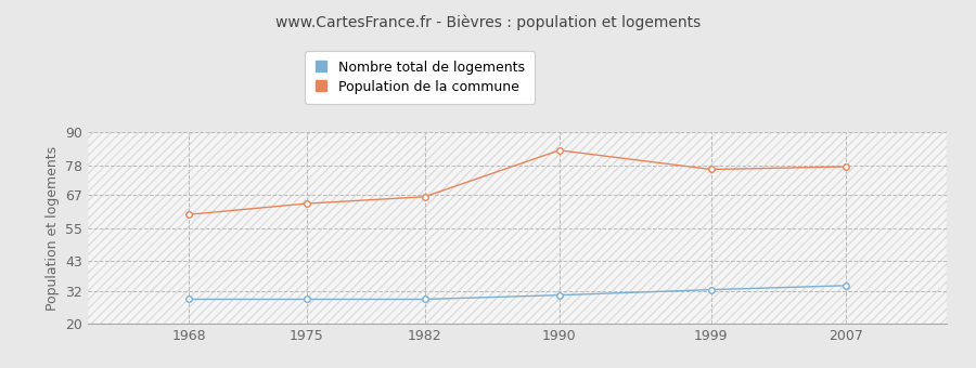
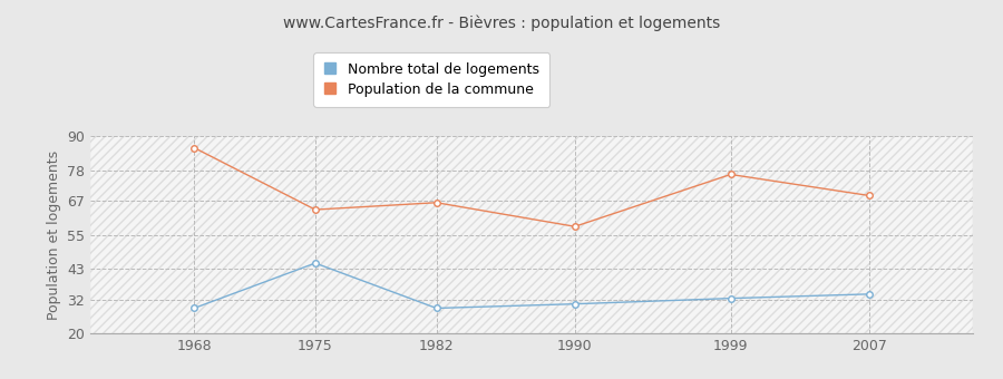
Population de la commune/1968: 60.0 -> 86.0
Nombre total de logements/1975: 29.0 -> 45.0
Population de la commune/1990: 83.5 -> 58.0
Population de la commune/2007: 77.5 -> 69.0
